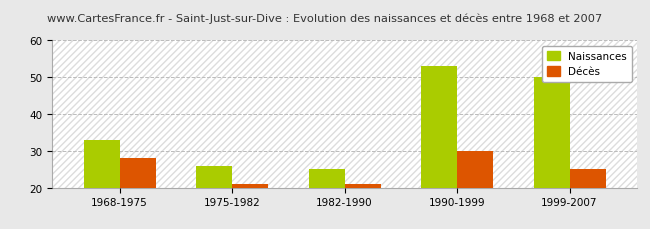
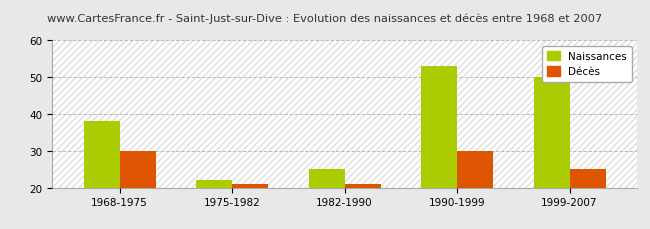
Naissances/1968-1975: 33 -> 38
Décès/1968-1975: 28 -> 30
Naissances/1975-1982: 26 -> 22
